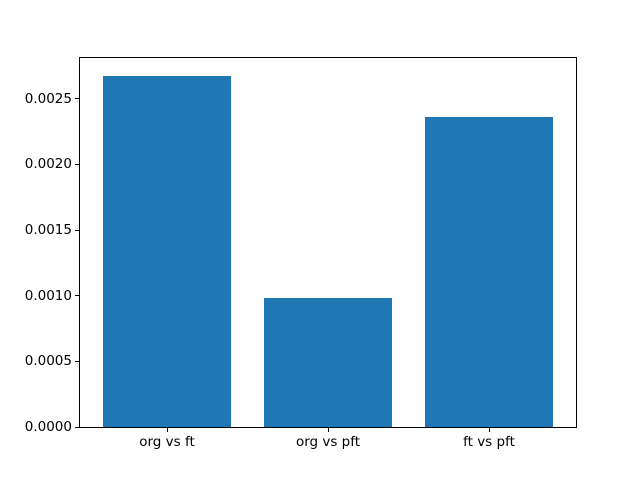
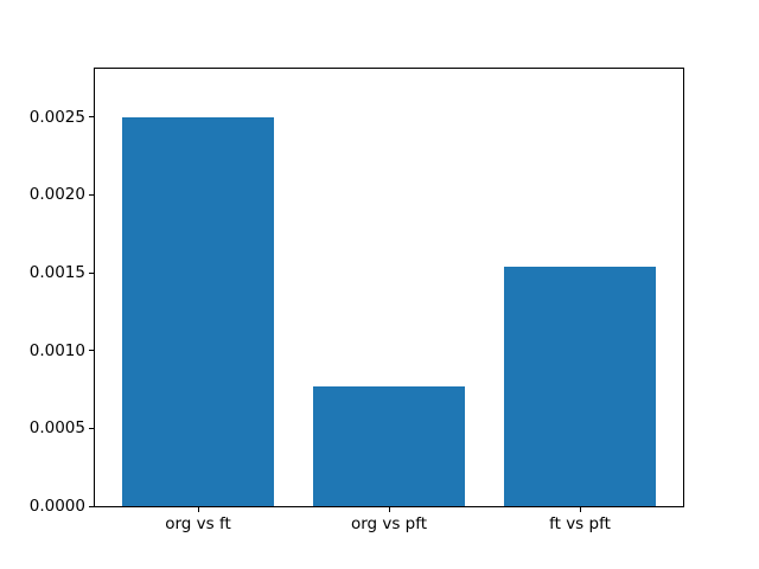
org vs ft: 0.00267 -> 0.00250
org vs pft: 0.00098 -> 0.00077
ft vs pft: 0.00236 -> 0.00154
